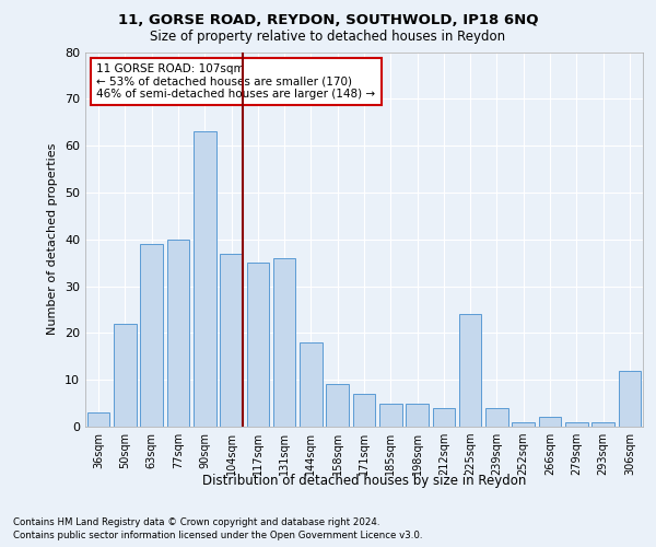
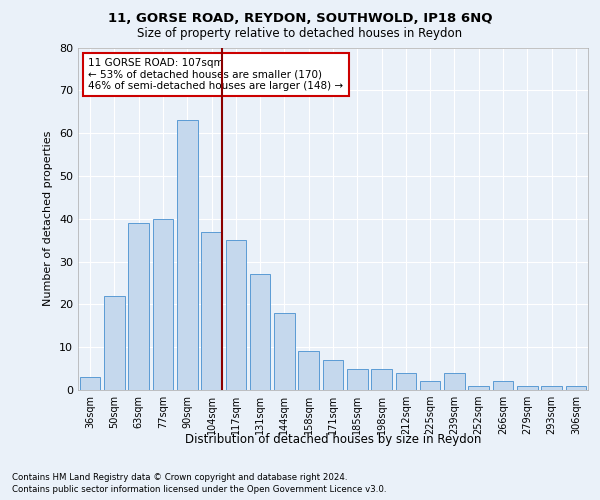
131sqm: 36 -> 27
225sqm: 24 -> 2
306sqm: 12 -> 1
